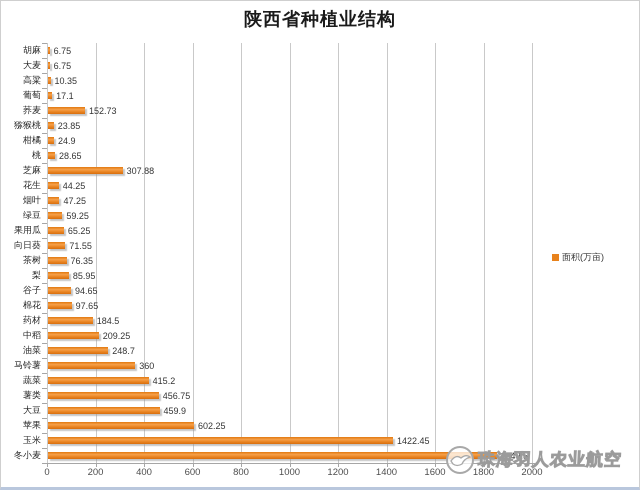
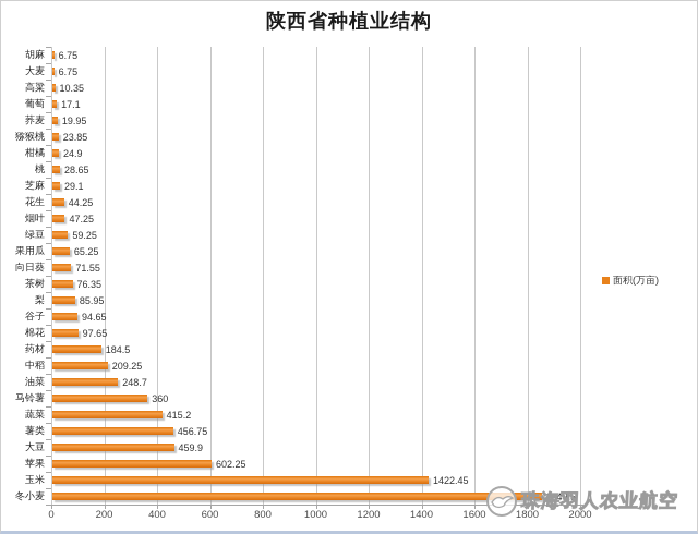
荞麦: 152.73 -> 19.95
芝麻: 307.88 -> 29.1
